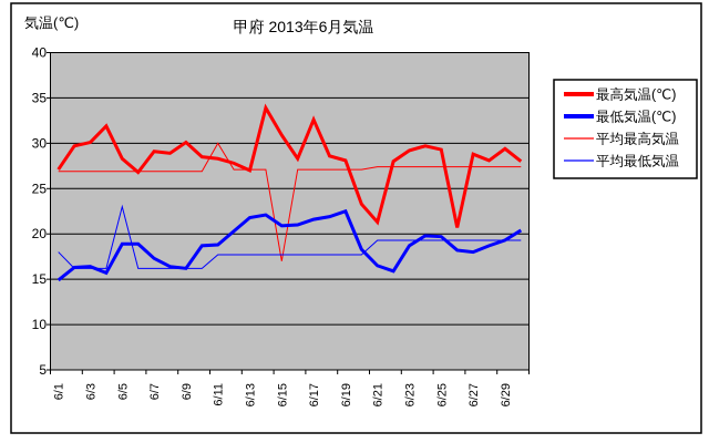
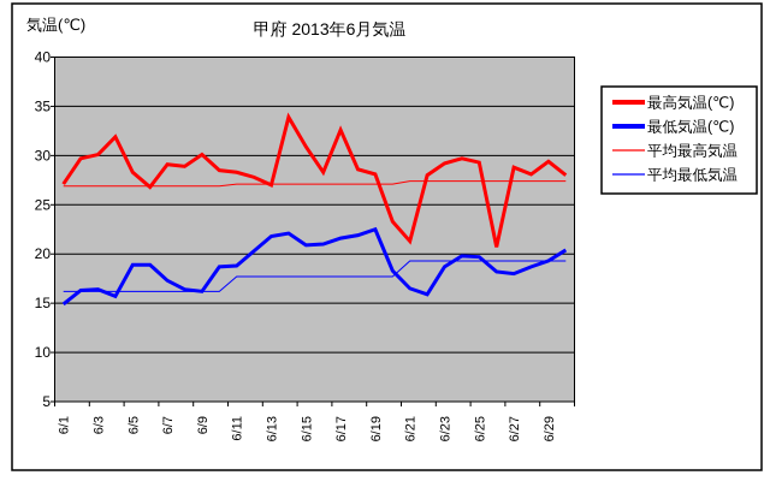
平均最低気温/6/1: 18 -> 16
平均最低気温/6/5: 23 -> 16
平均最高気温/6/11: 30 -> 27
平均最高気温/6/15: 17 -> 27
